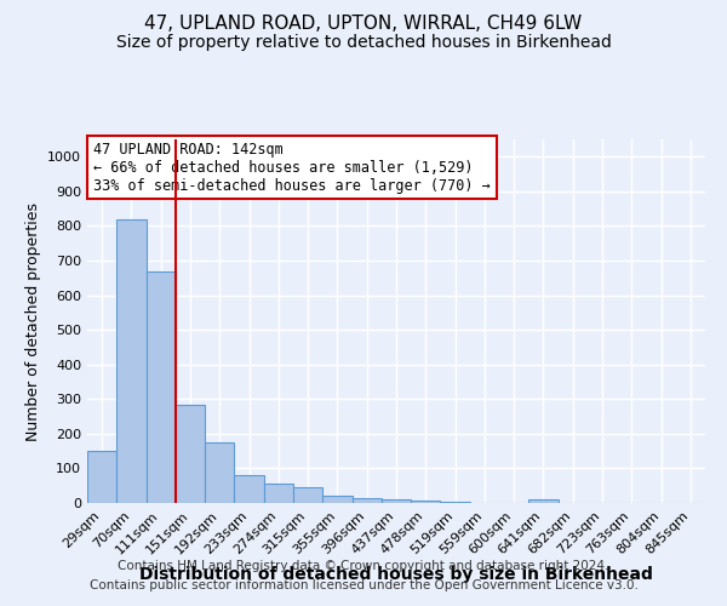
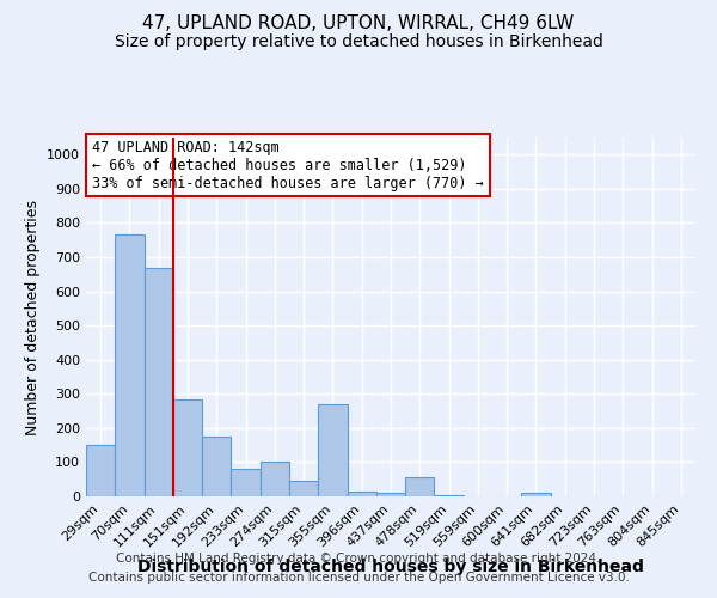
70sqm: 820 -> 765
274sqm: 57 -> 100
355sqm: 22 -> 270
478sqm: 8 -> 55
